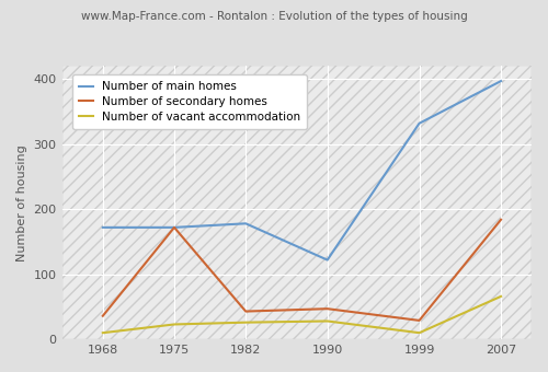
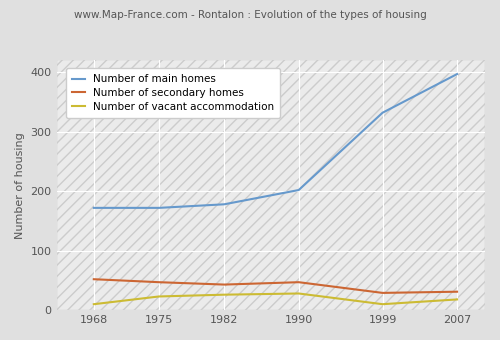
Number of secondary homes/1968: 36 -> 52
Number of secondary homes/1975: 172 -> 47
Number of main homes/1990: 122 -> 202
Number of secondary homes/2007: 184 -> 31
Number of vacant accommodation/2007: 66 -> 18
